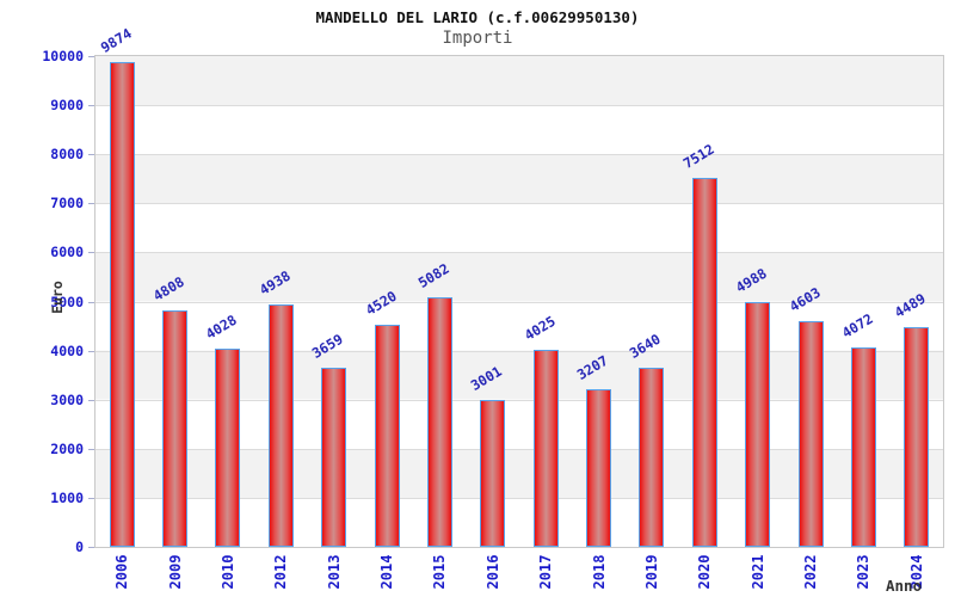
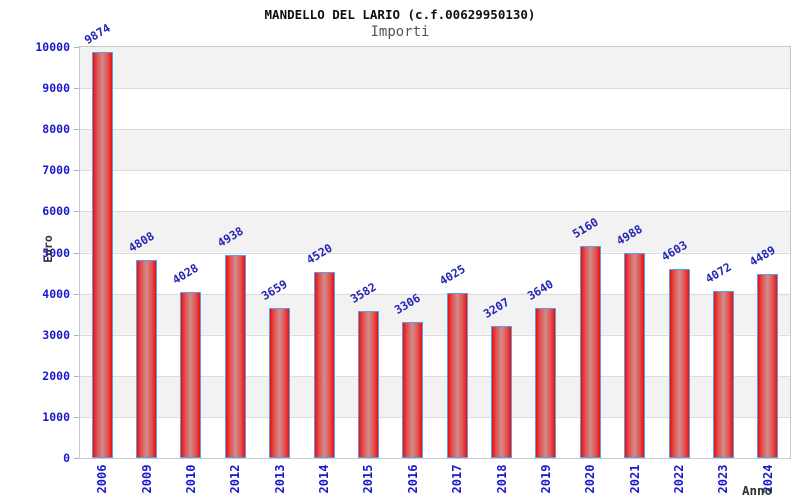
2015: 5082 -> 3582
2016: 3001 -> 3306
2020: 7512 -> 5160
